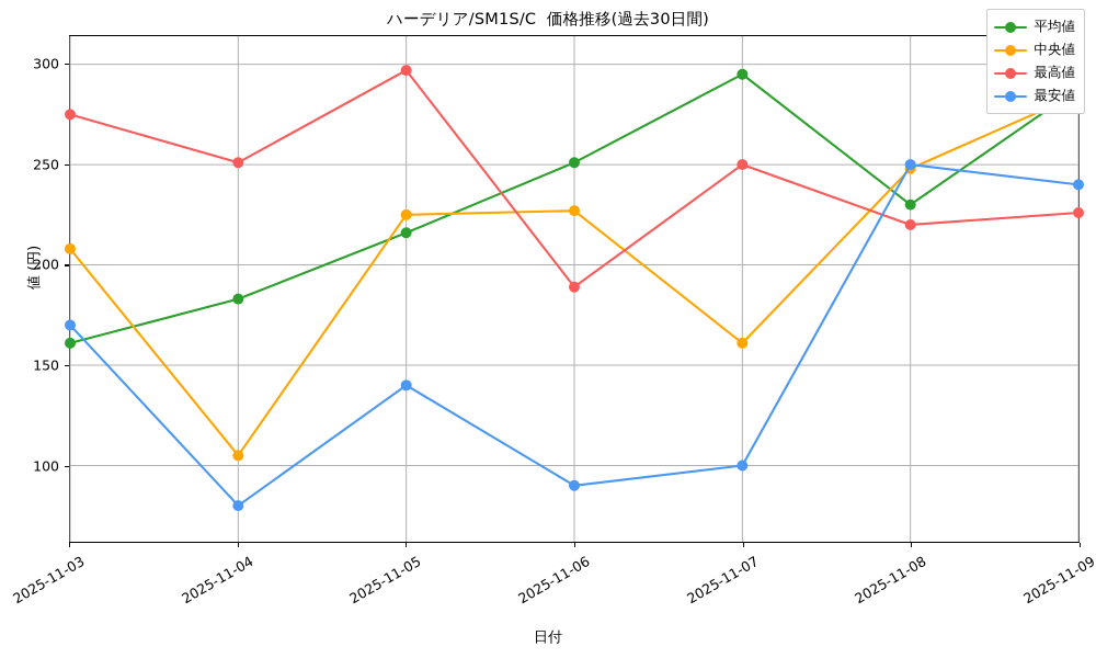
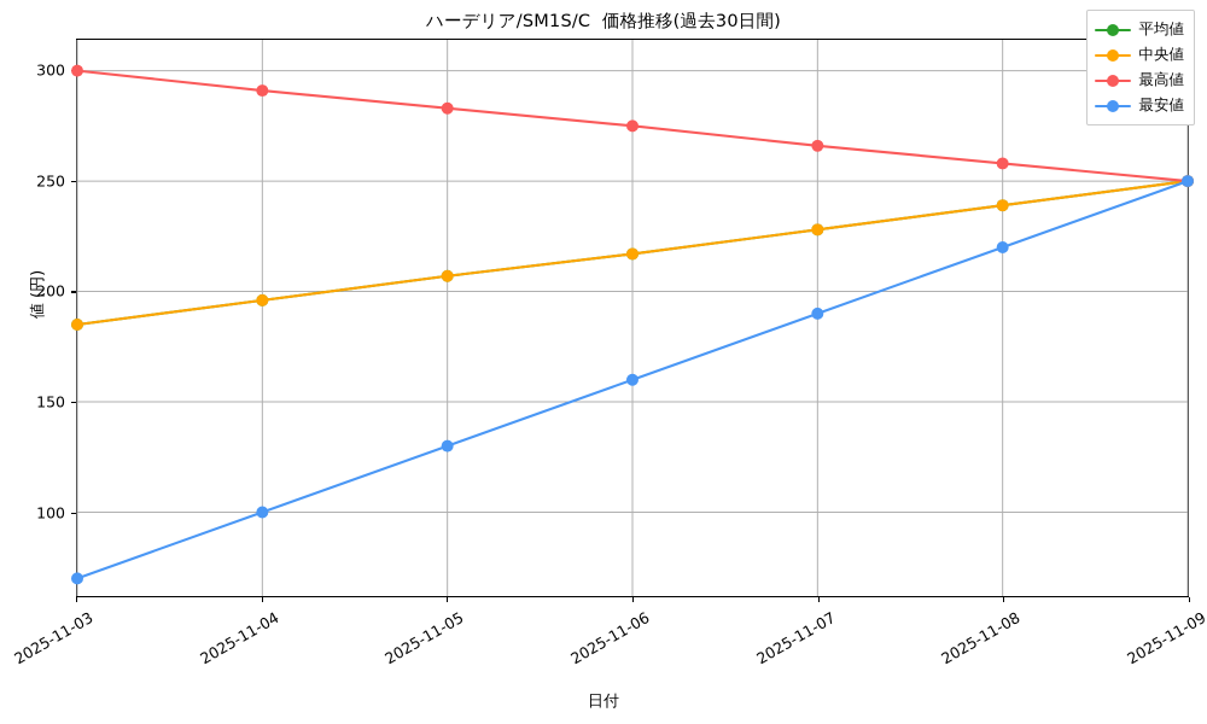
平均値/2025-11-03: 161 -> 185
中央値/2025-11-03: 208 -> 185
最高値/2025-11-03: 275 -> 300
最安値/2025-11-03: 170 -> 70
平均値/2025-11-04: 183 -> 196
中央値/2025-11-04: 105 -> 196
最高値/2025-11-04: 251 -> 291
最安値/2025-11-04: 80 -> 100
平均値/2025-11-05: 216 -> 207
中央値/2025-11-05: 225 -> 207
最高値/2025-11-05: 297 -> 283
最安値/2025-11-05: 140 -> 130
平均値/2025-11-06: 251 -> 217
中央値/2025-11-06: 227 -> 217
最高値/2025-11-06: 189 -> 275
最安値/2025-11-06: 90 -> 160
平均値/2025-11-07: 295 -> 228
中央値/2025-11-07: 161 -> 228
最高値/2025-11-07: 250 -> 266
最安値/2025-11-07: 100 -> 190
平均値/2025-11-08: 230 -> 239
中央値/2025-11-08: 248 -> 239
最高値/2025-11-08: 220 -> 258
最安値/2025-11-08: 250 -> 220
平均値/2025-11-09: 288 -> 250
中央値/2025-11-09: 285 -> 250
最高値/2025-11-09: 226 -> 250
最安値/2025-11-09: 240 -> 250
